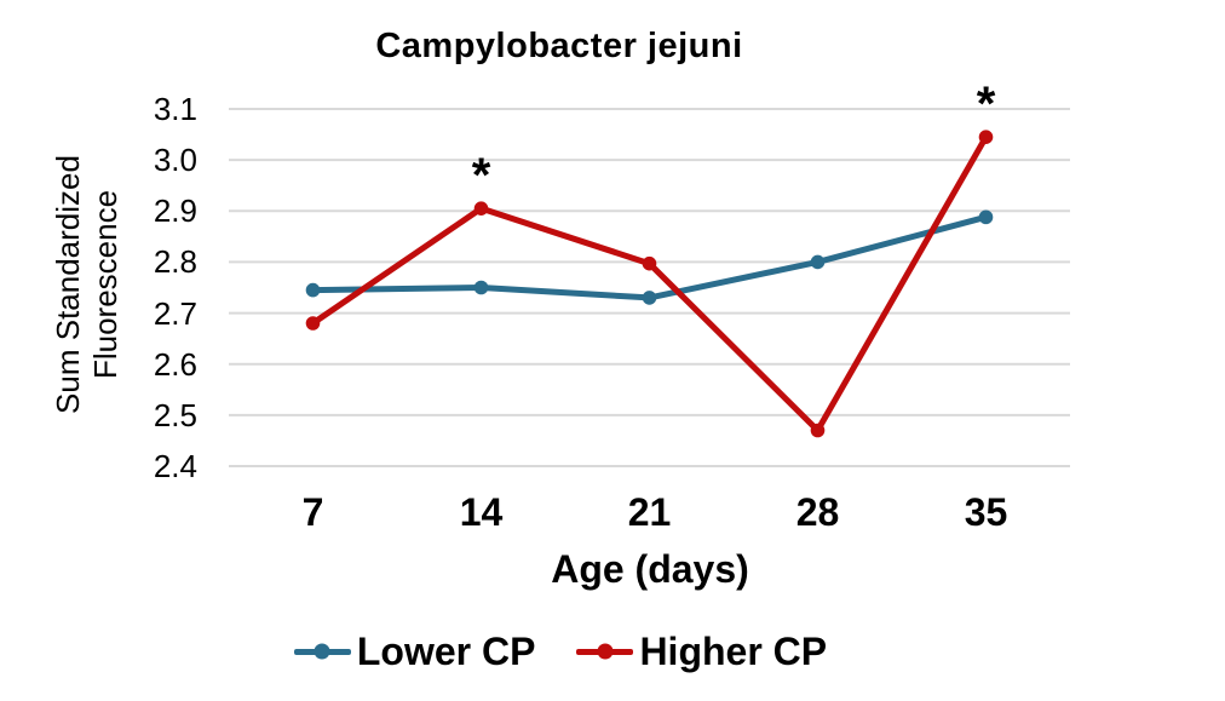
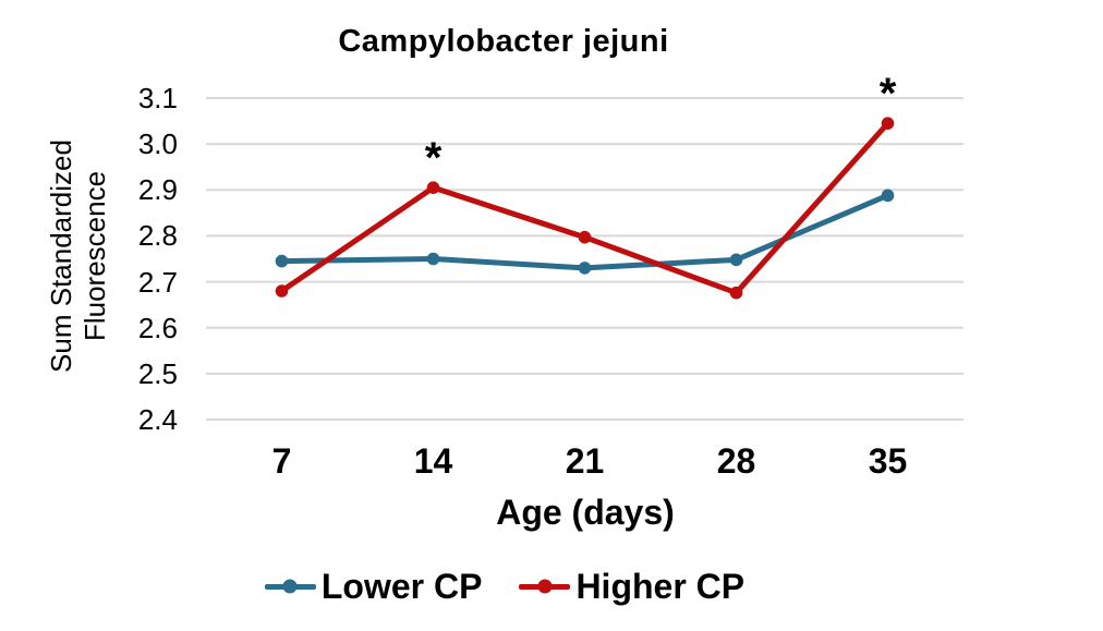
Lower CP/28: 2.80 -> 2.75
Higher CP/28: 2.47 -> 2.68
